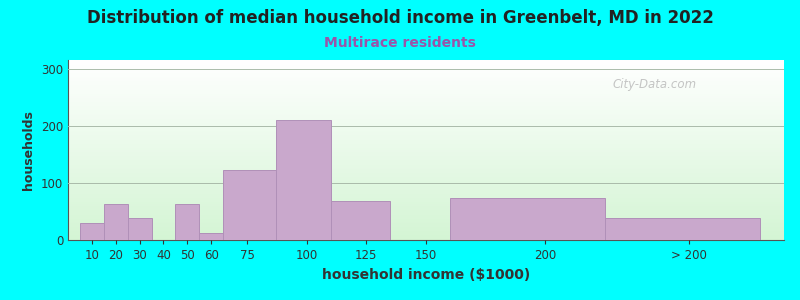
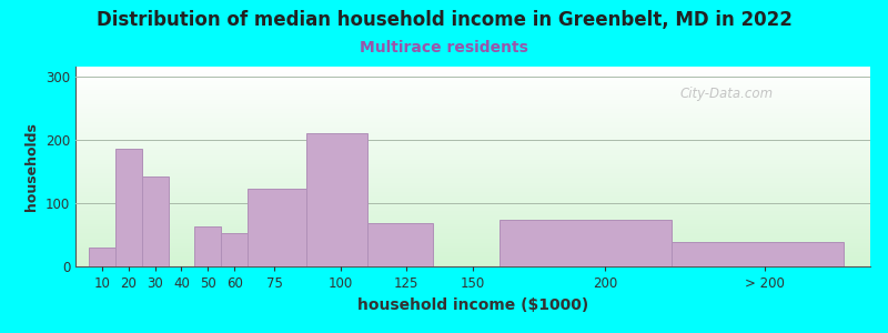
20: 63 -> 186
30: 38 -> 142
60: 13 -> 52
